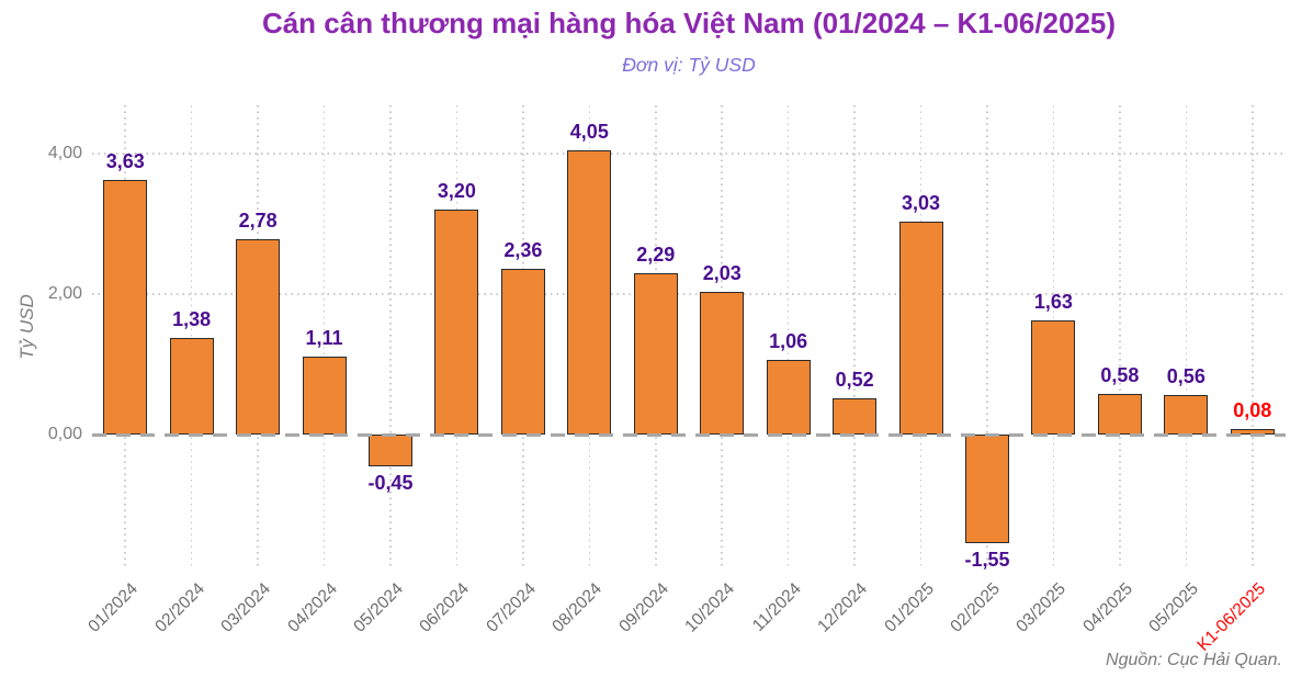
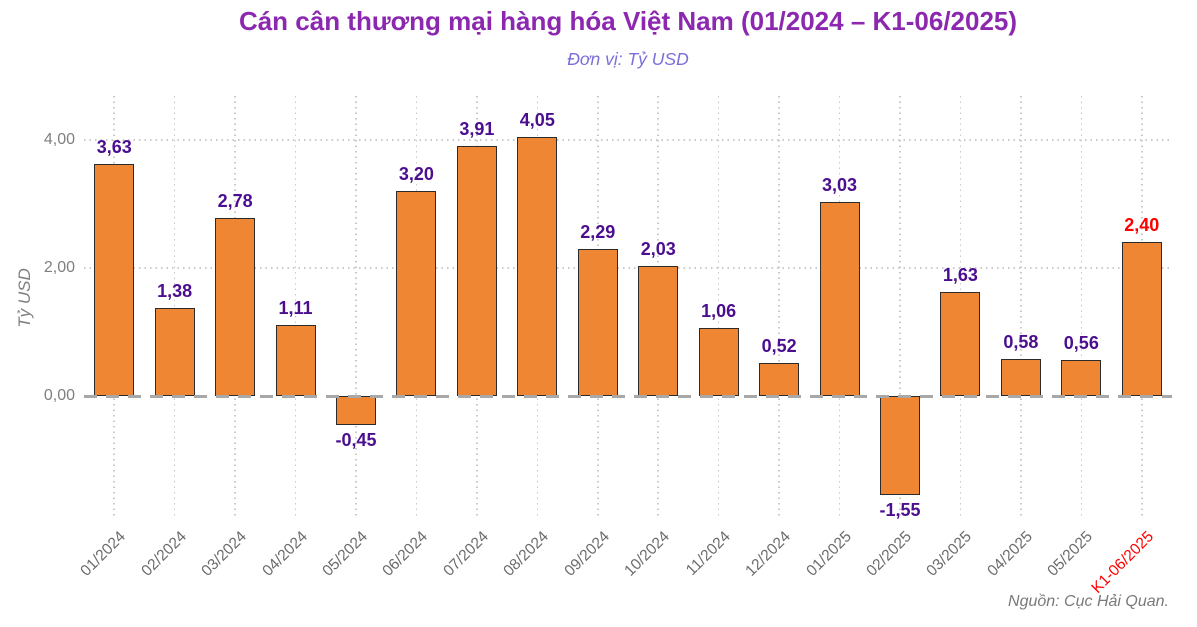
07/2024: 2,36 -> 3,91
K1-06/2025: 0,08 -> 2,40
